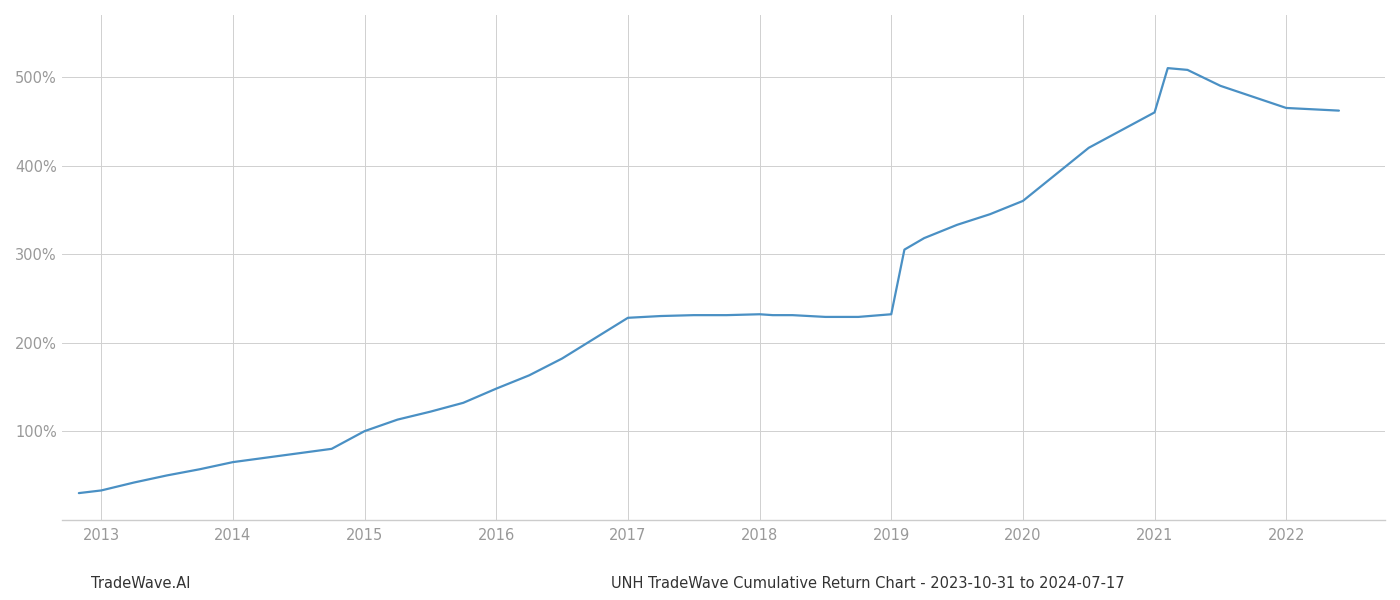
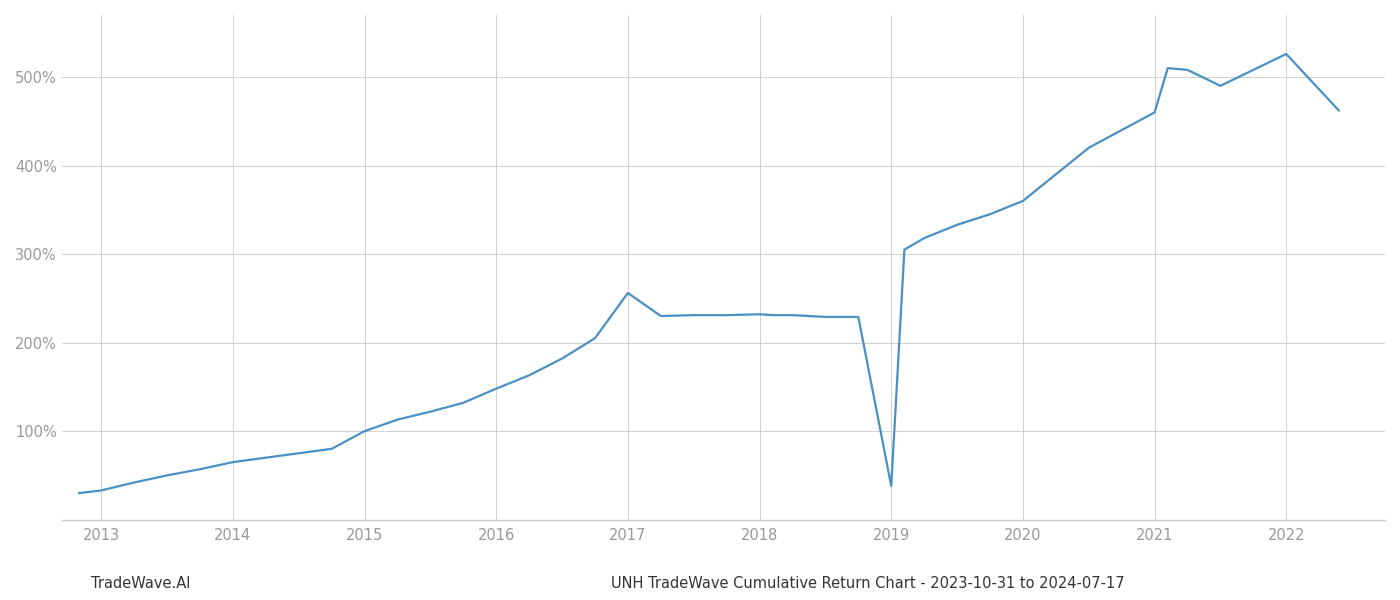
2017: 228% -> 256%
2019: 232% -> 38%
2022: 465% -> 526%
